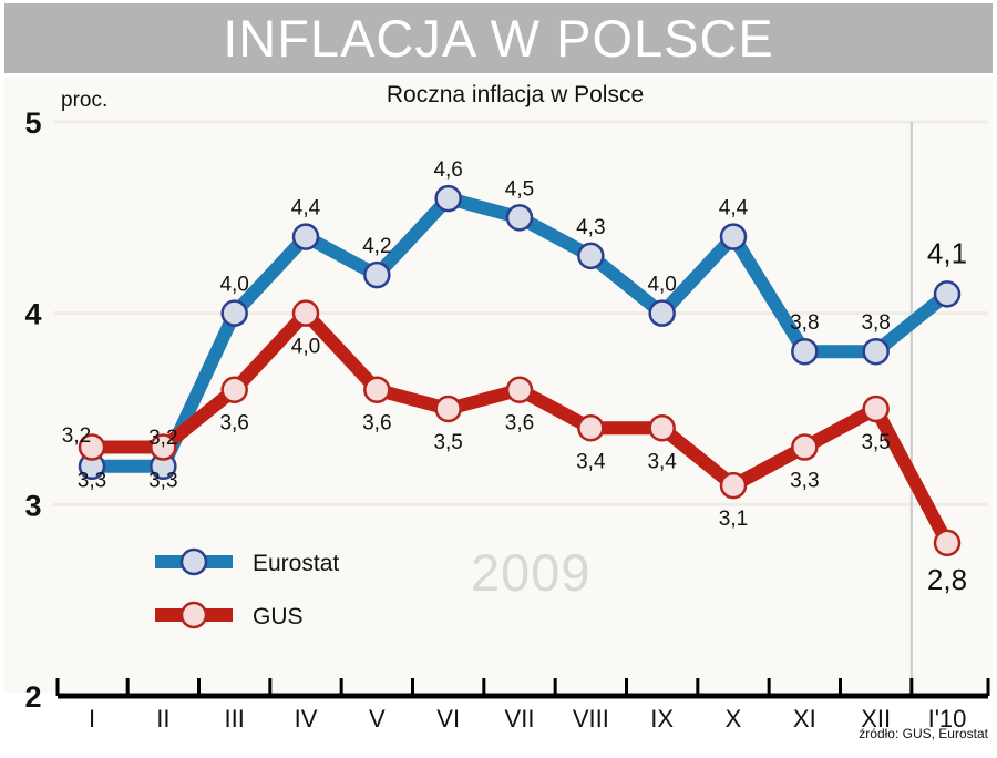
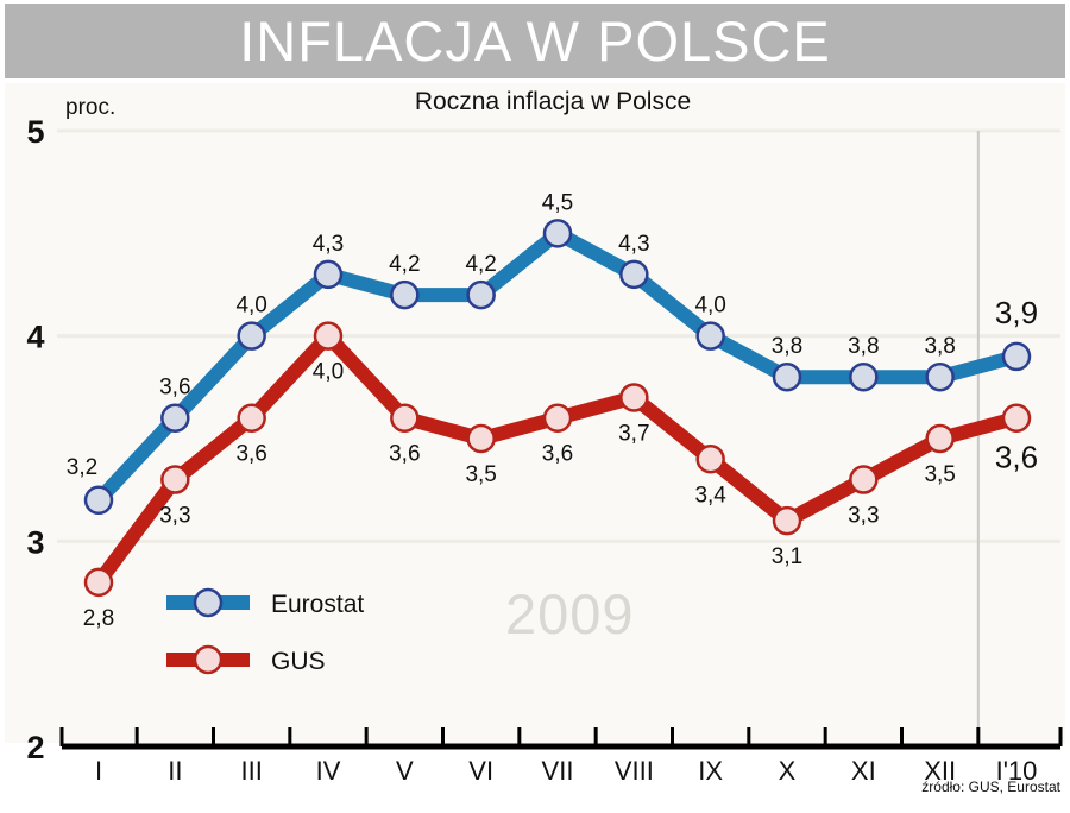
GUS/I: 3,3 -> 2,8
Eurostat/II: 3,2 -> 3,6
Eurostat/IV: 4,4 -> 4,3
Eurostat/VI: 4,6 -> 4,2
GUS/VIII: 3,4 -> 3,7
Eurostat/X: 4,4 -> 3,8
Eurostat/I'10: 4,1 -> 3,9
GUS/I'10: 2,8 -> 3,6
